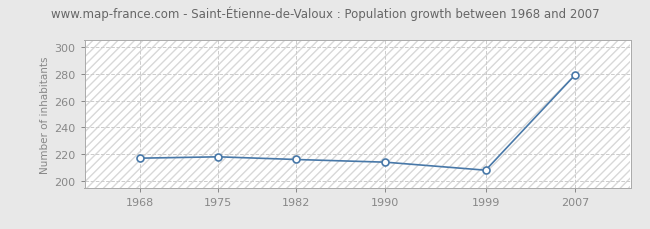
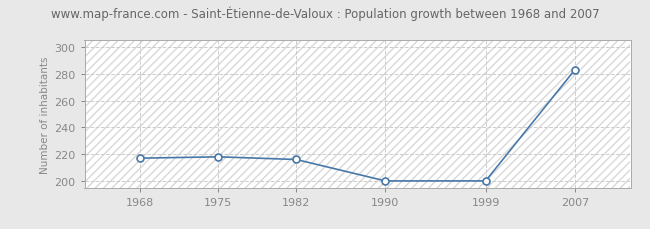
1990: 214 -> 200
1999: 208 -> 200
2007: 279 -> 283
